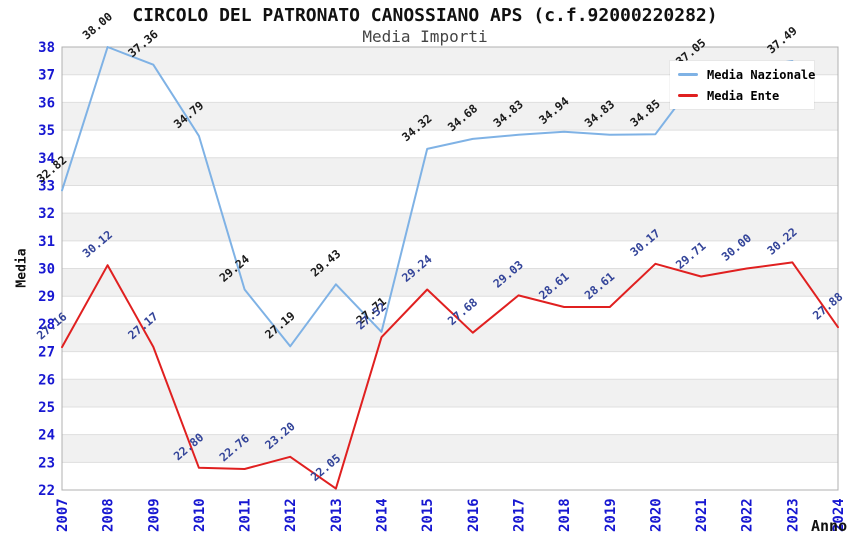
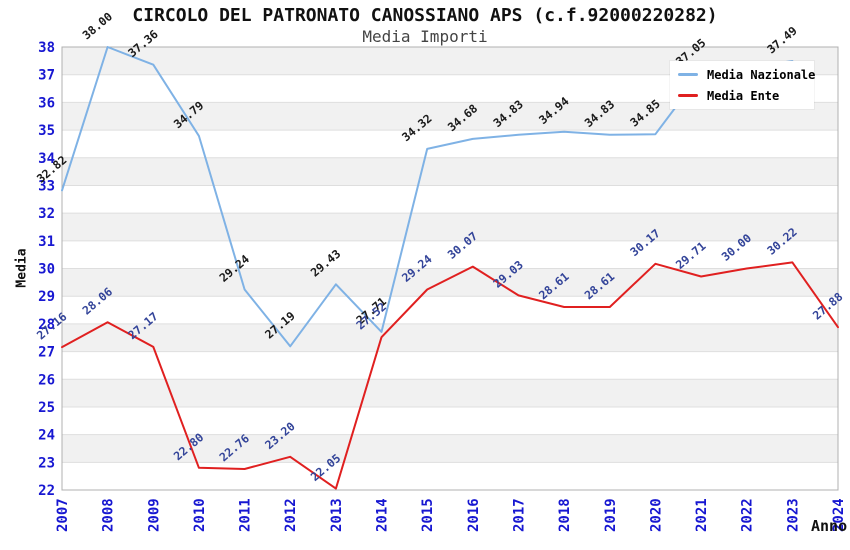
Media Ente/2008: 30.12 -> 28.06
Media Ente/2016: 27.68 -> 30.07
